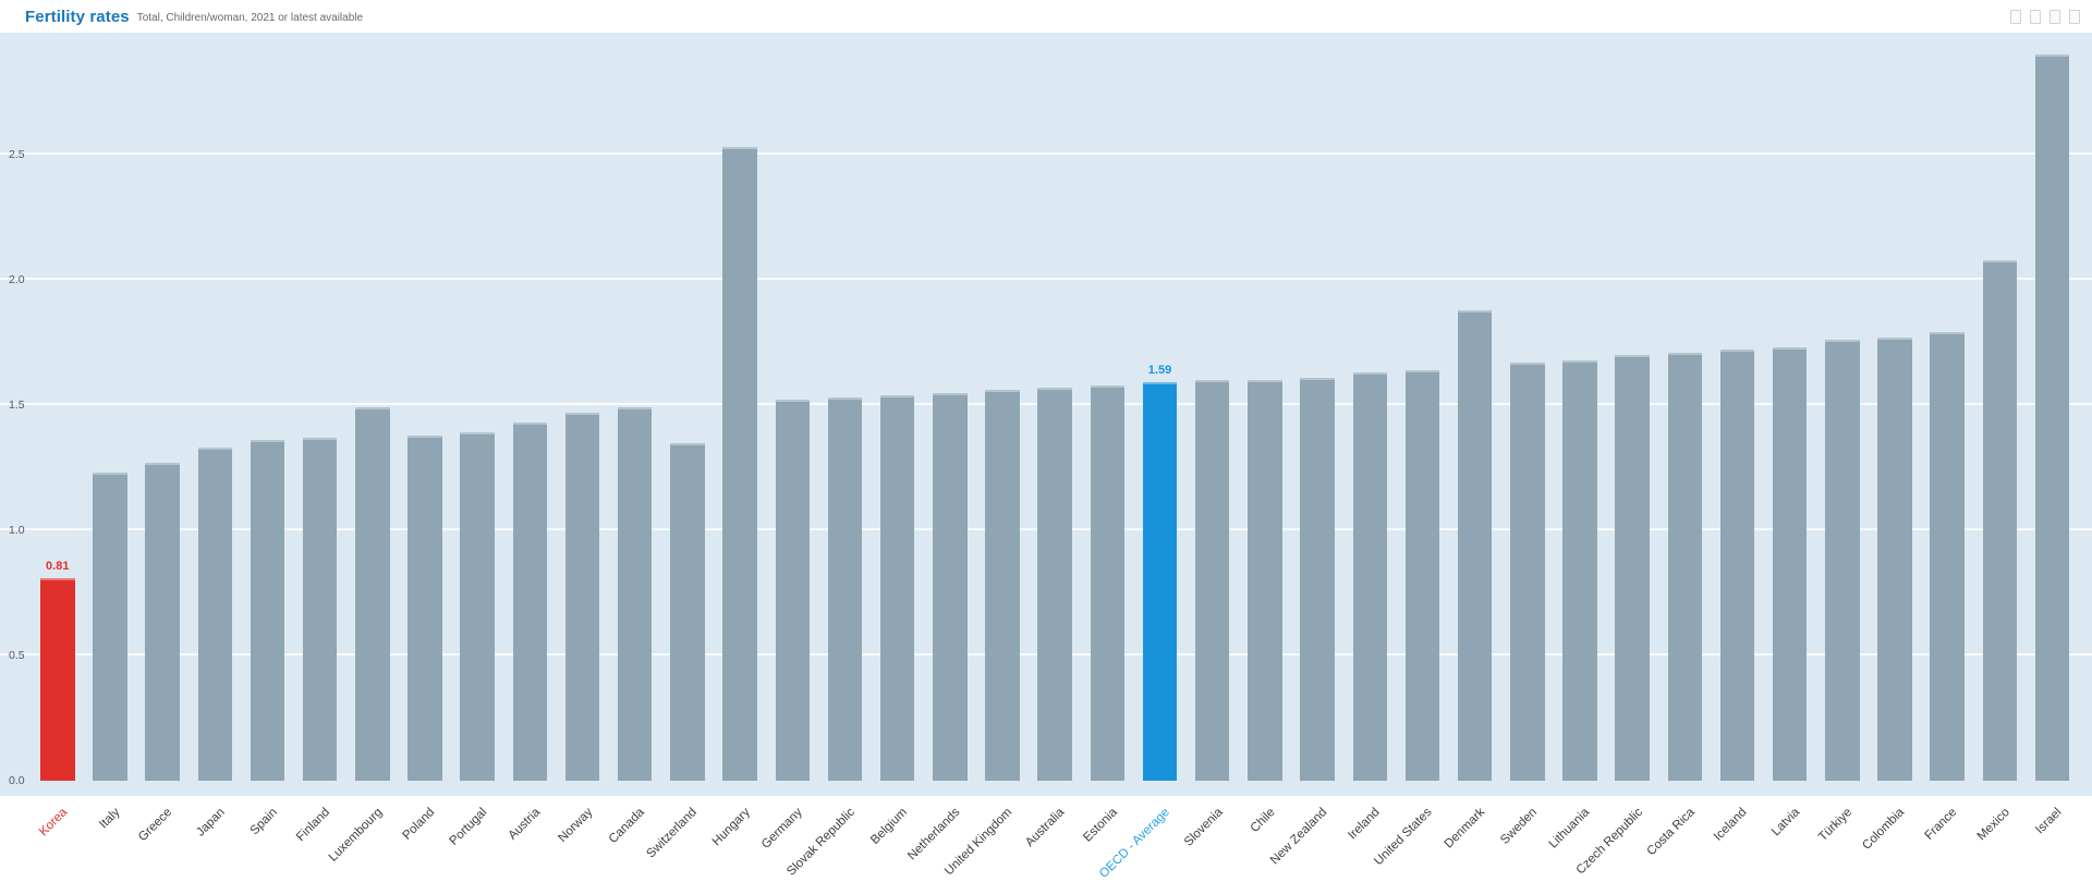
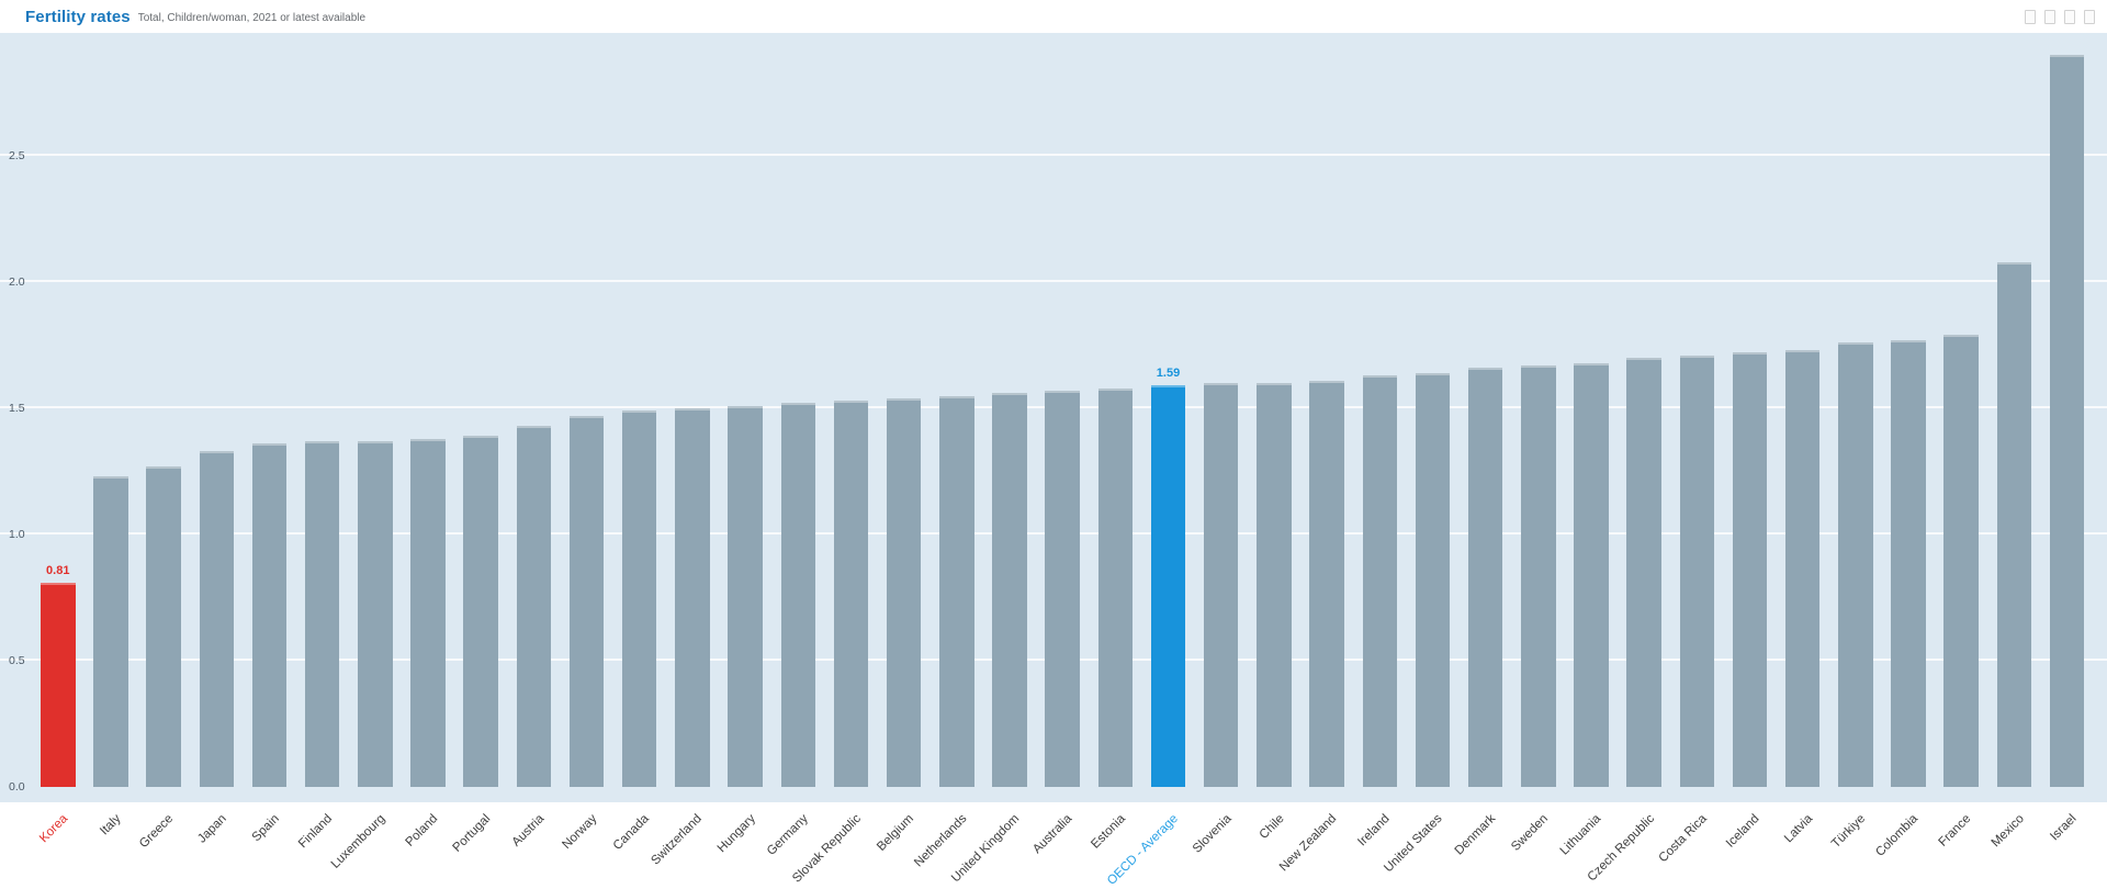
Luxembourg: 1.49 -> 1.37
Switzerland: 1.35 -> 1.50
Hungary: 2.53 -> 1.51
Denmark: 1.88 -> 1.66
